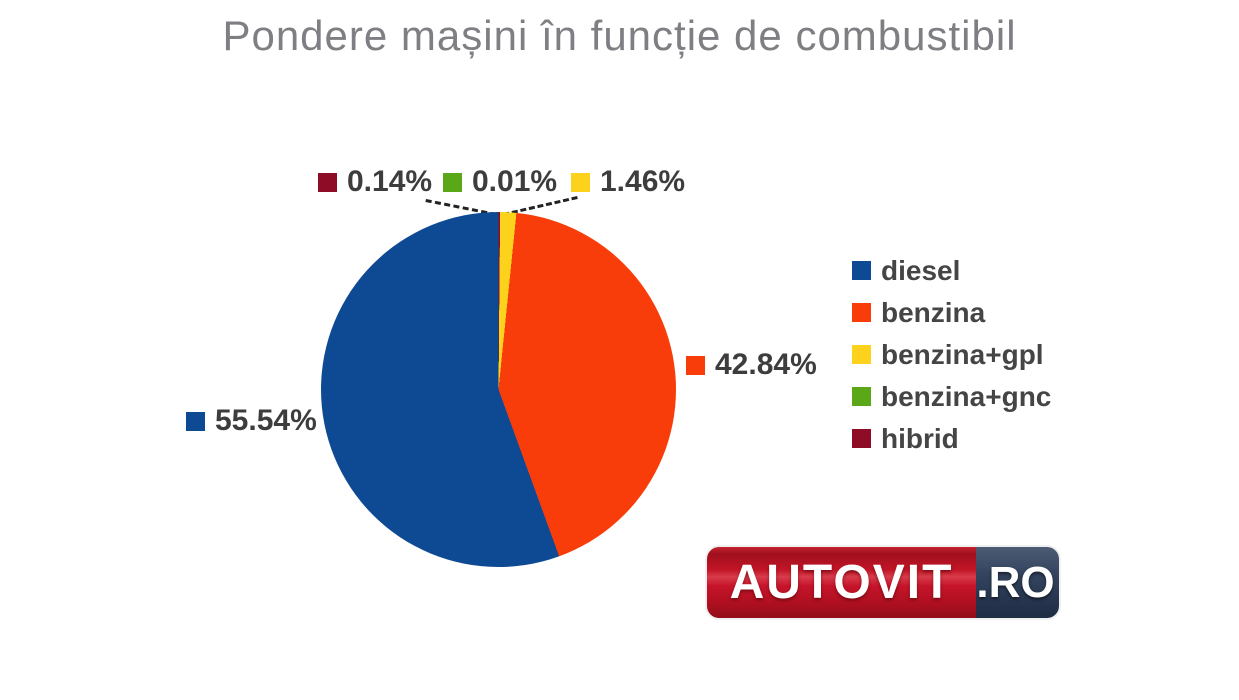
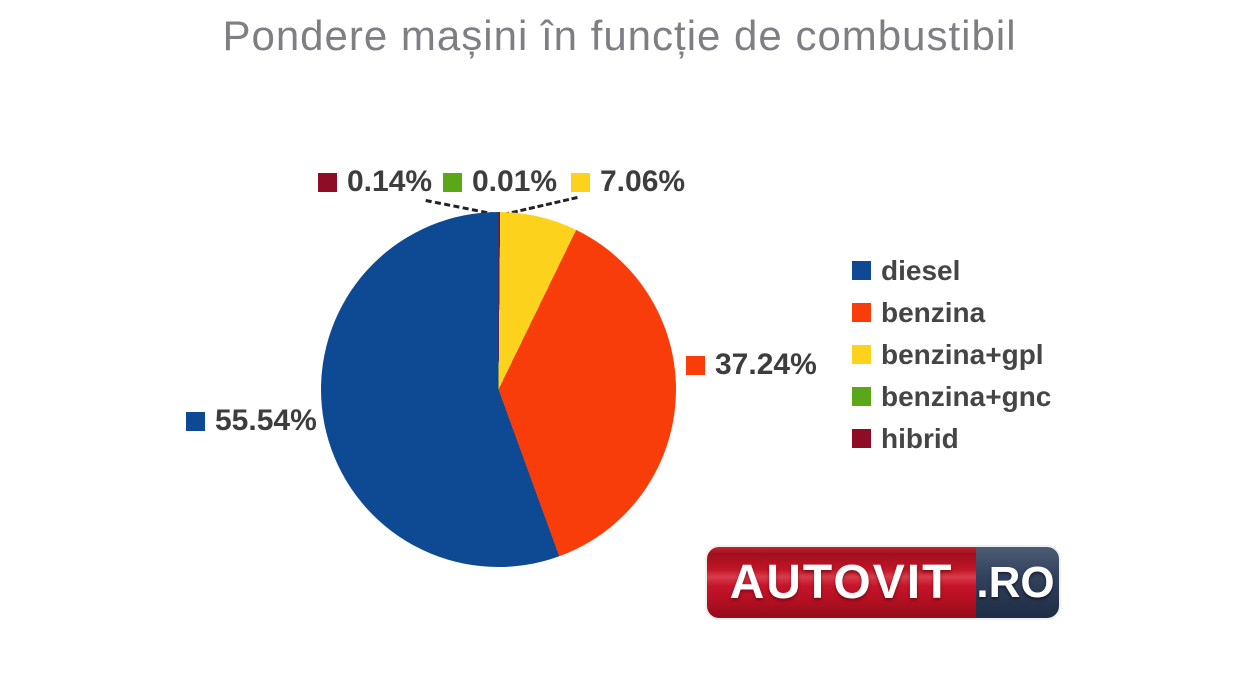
benzina: 42.84% -> 37.24%
benzina+gpl: 1.46% -> 7.06%
